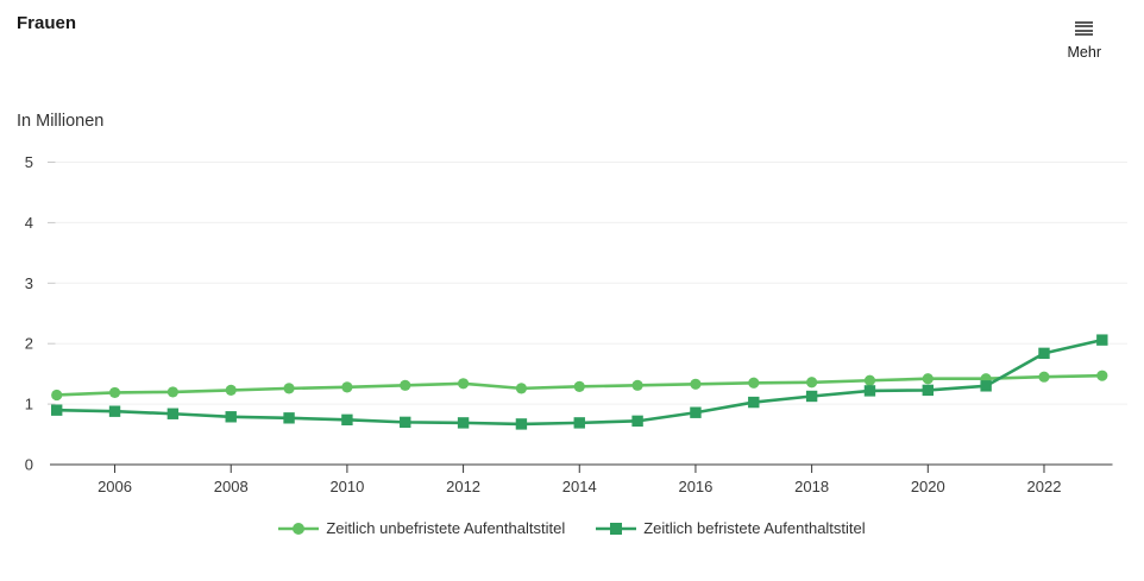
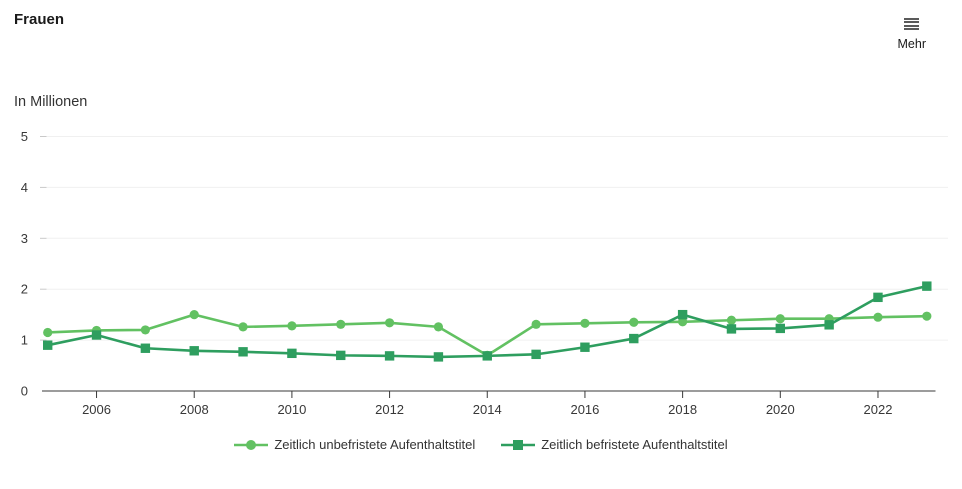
Zeitlich befristete Aufenthaltstitel/2006: 0.9 -> 1.1
Zeitlich unbefristete Aufenthaltstitel/2008: 1.2 -> 1.5
Zeitlich unbefristete Aufenthaltstitel/2014: 1.3 -> 0.7
Zeitlich befristete Aufenthaltstitel/2018: 1.1 -> 1.5
